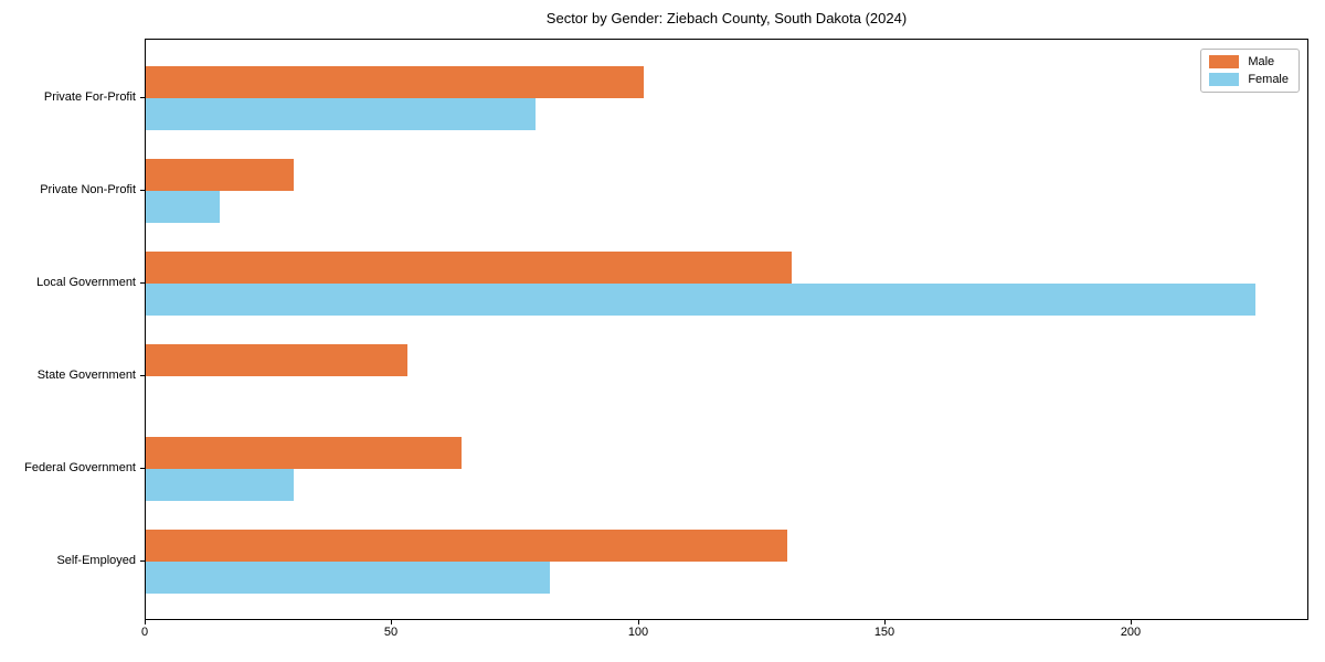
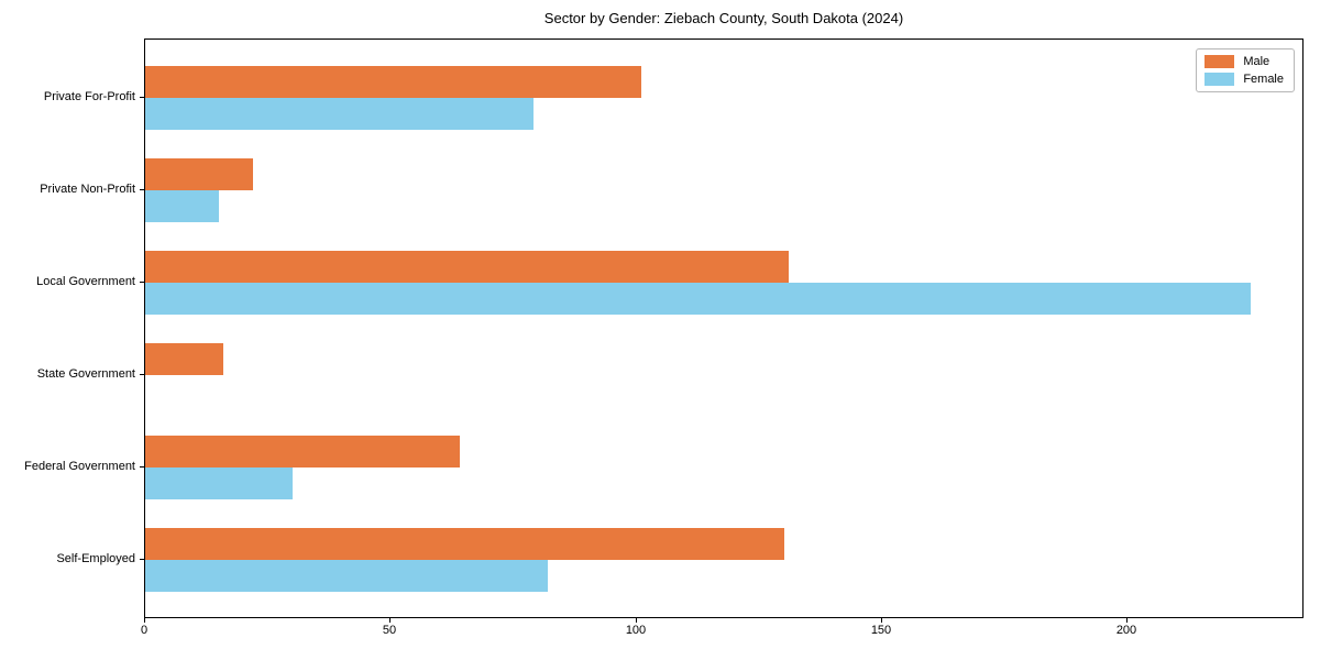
Male/Private Non-Profit: 30 -> 22
Male/State Government: 53 -> 16
